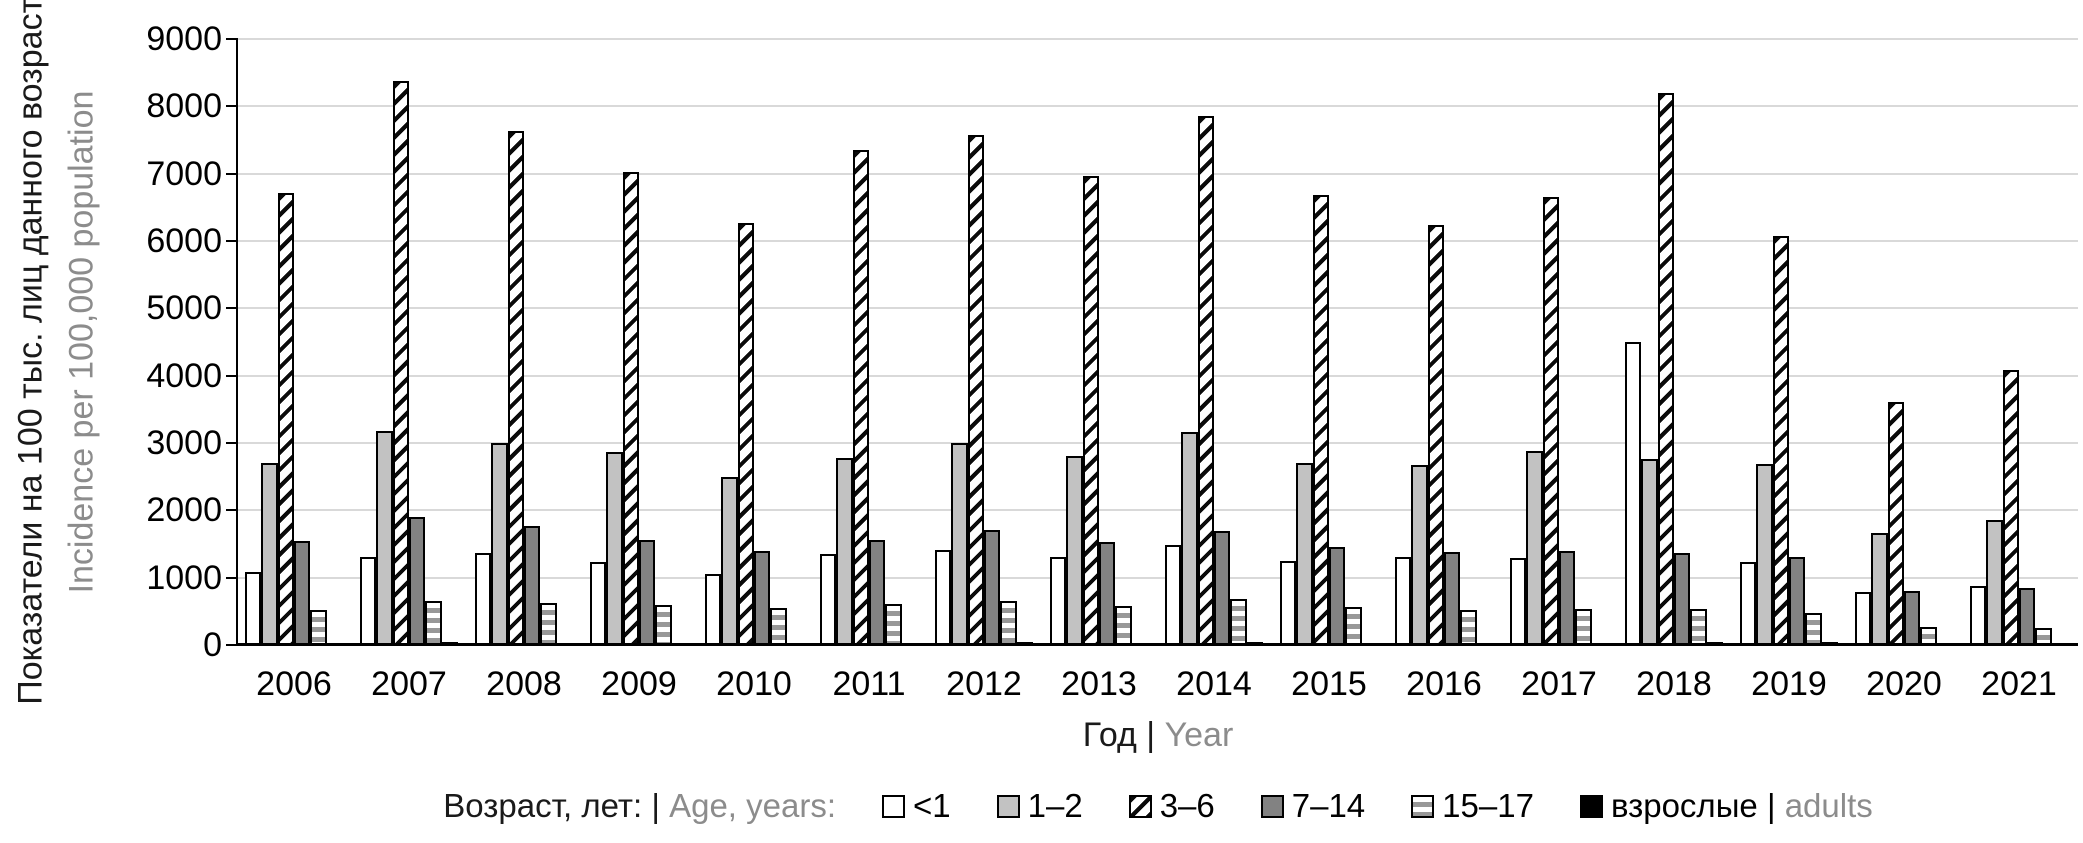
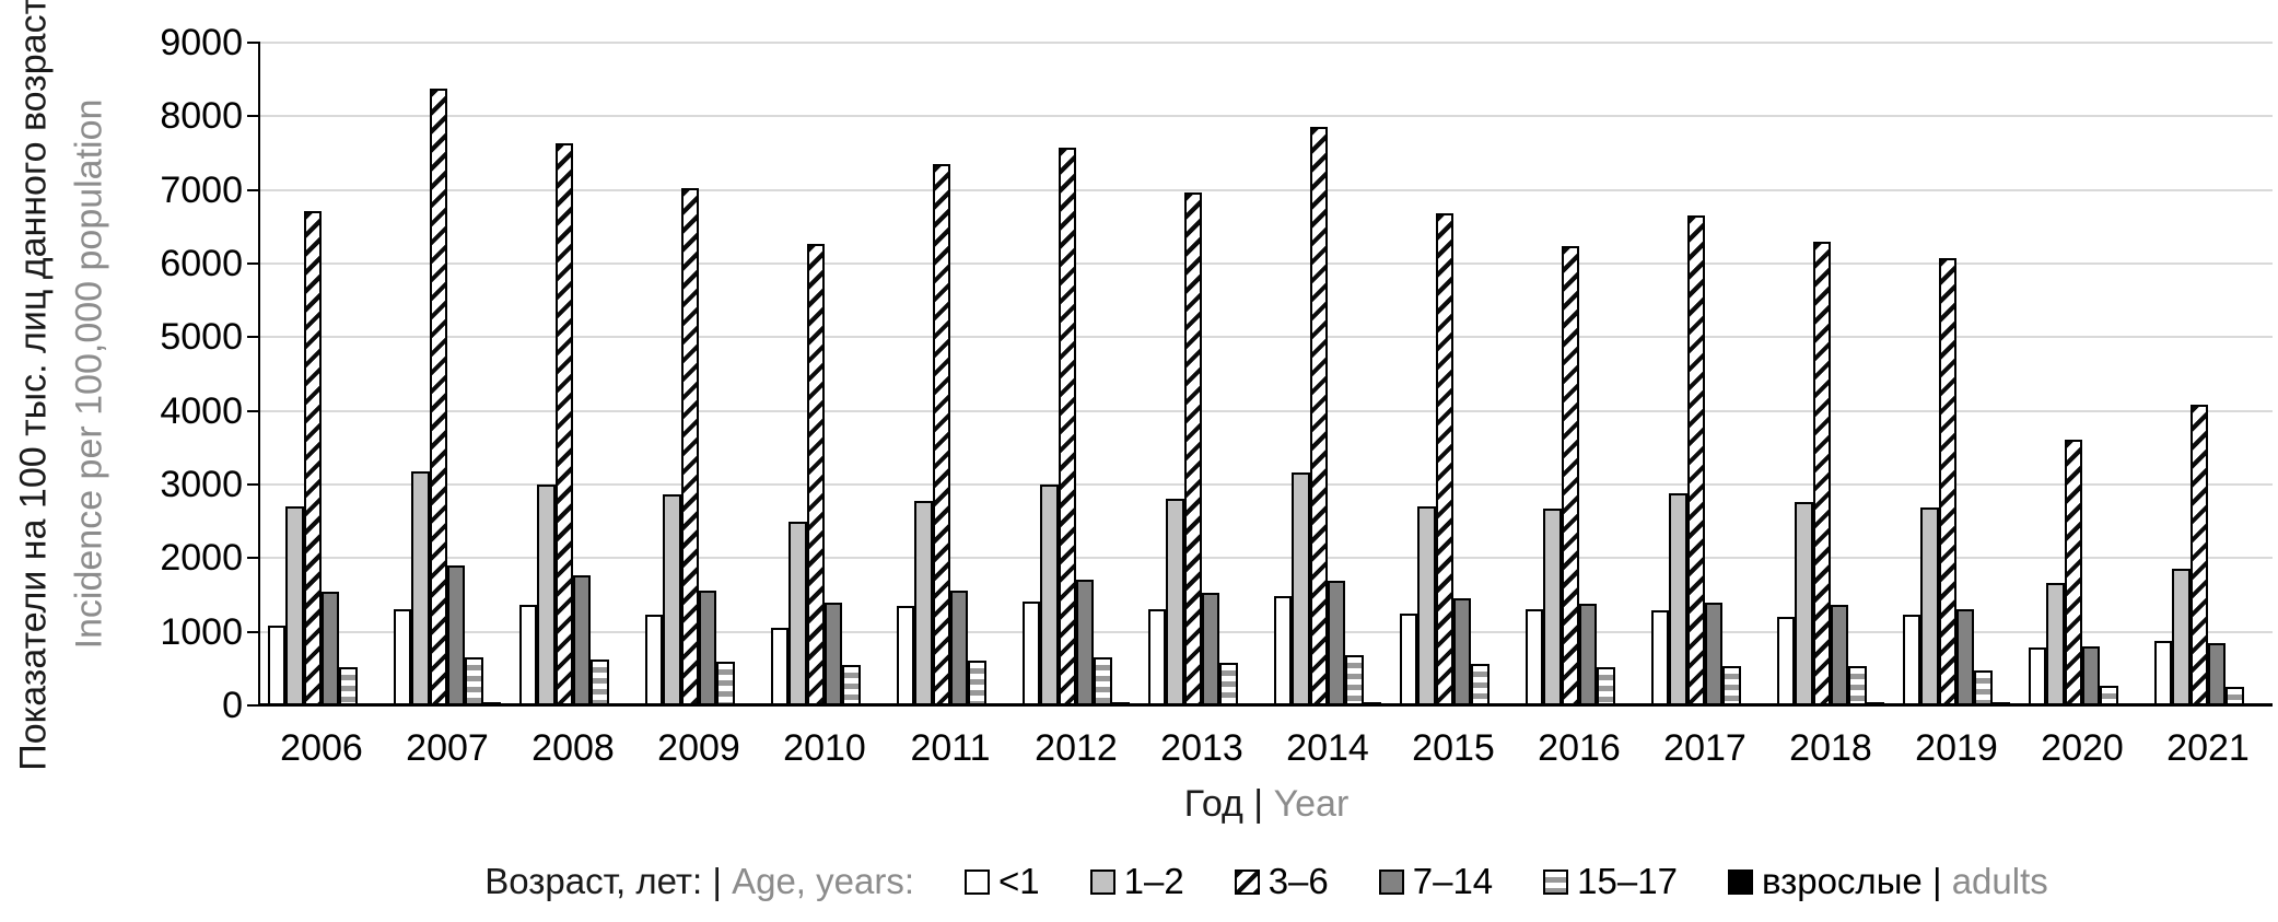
<1/2018: 4500 -> 1200
3–6/2018: 8200 -> 6300
